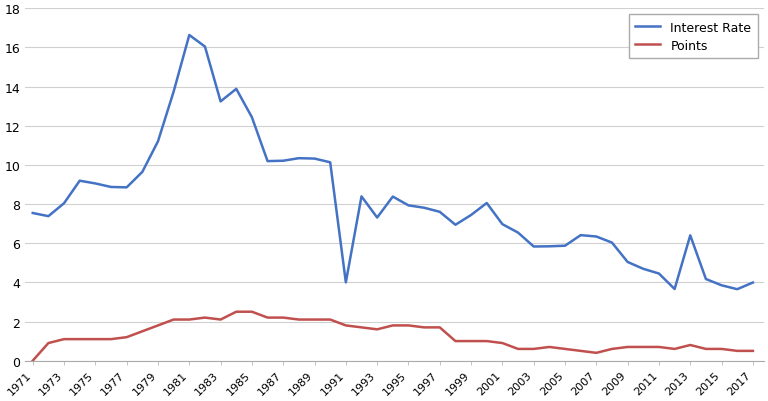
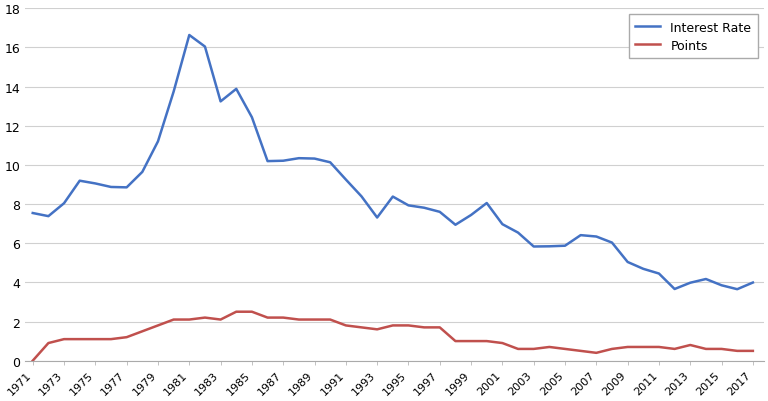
Interest Rate/1991: 4.0 -> 9.2
Interest Rate/2013: 6.4 -> 4.0
